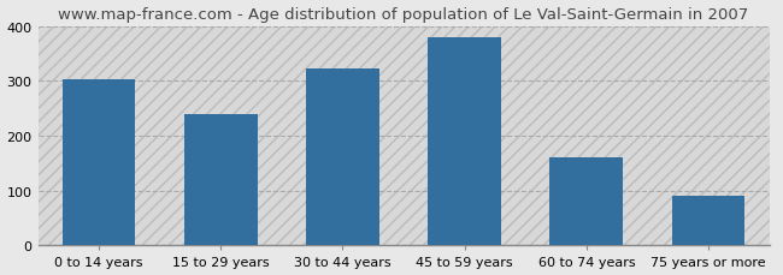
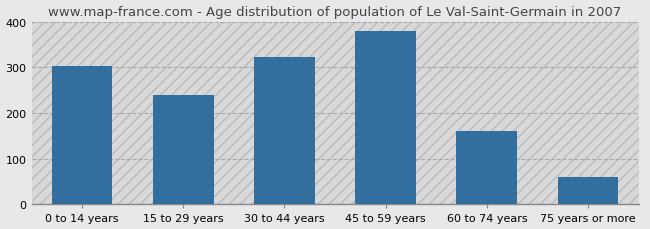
75 years or more: 90 -> 60
